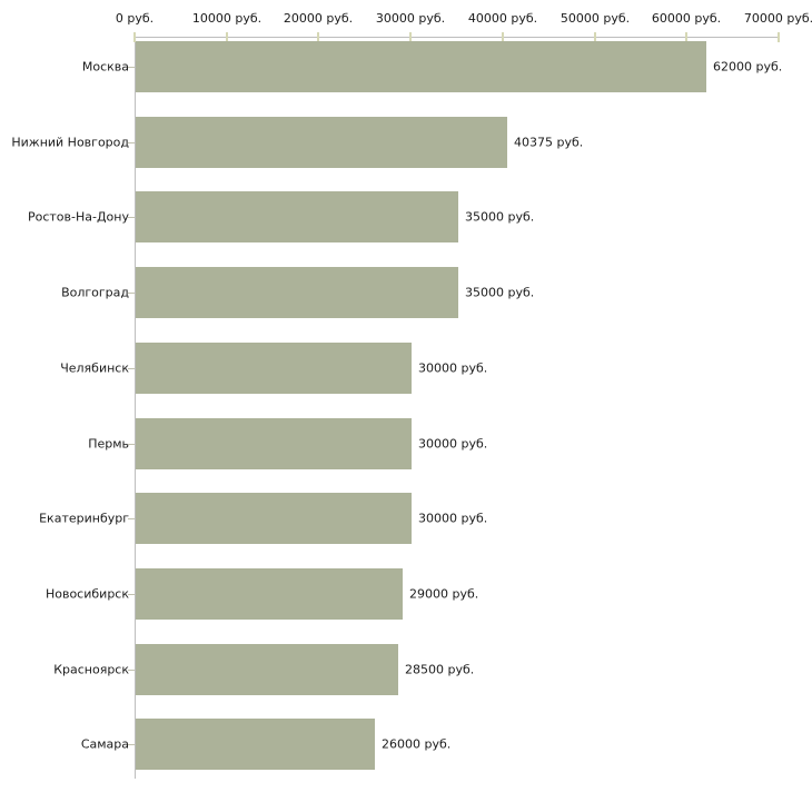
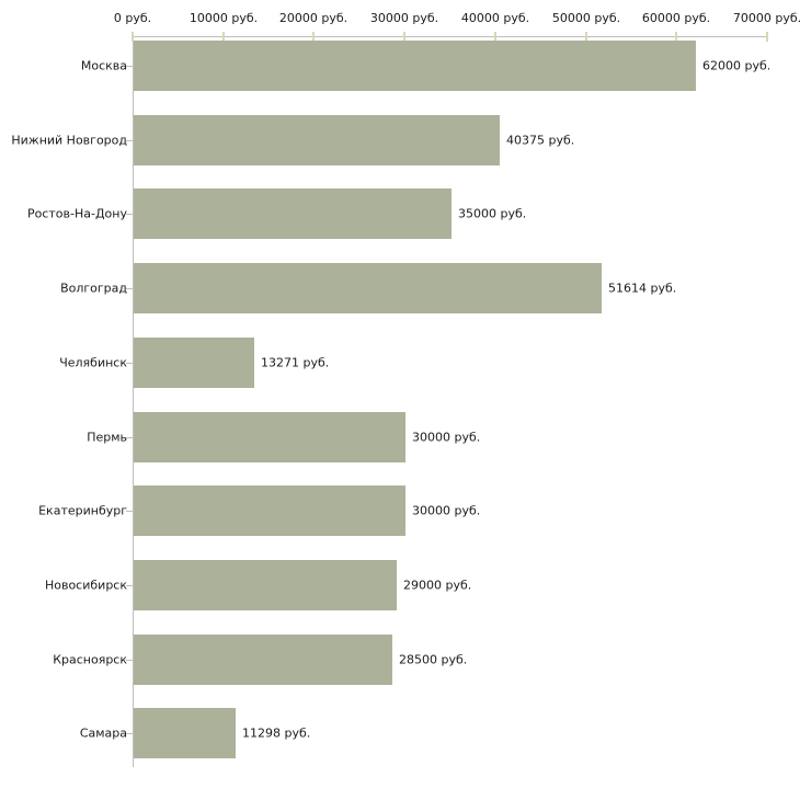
Волгоград: 35000 -> 51614
Челябинск: 30000 -> 13271
Самара: 26000 -> 11298
